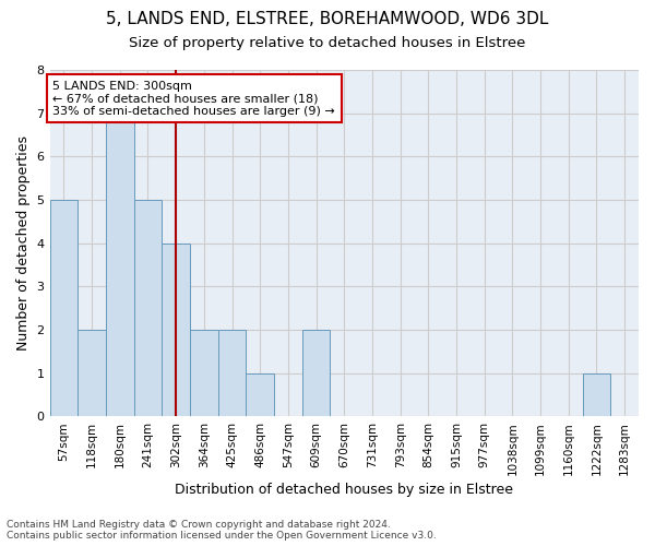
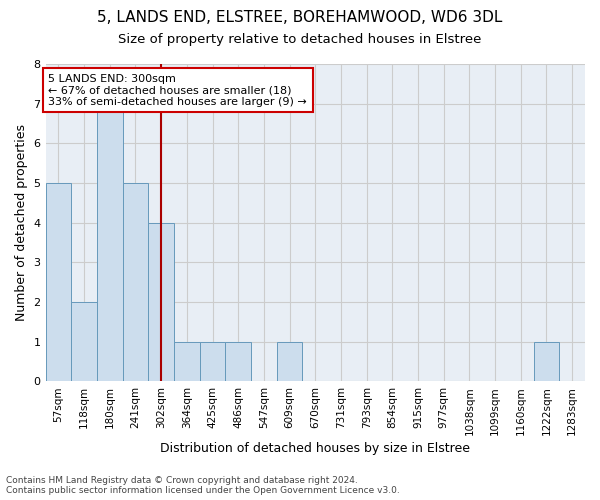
364sqm: 2 -> 1
425sqm: 2 -> 1
609sqm: 2 -> 1
